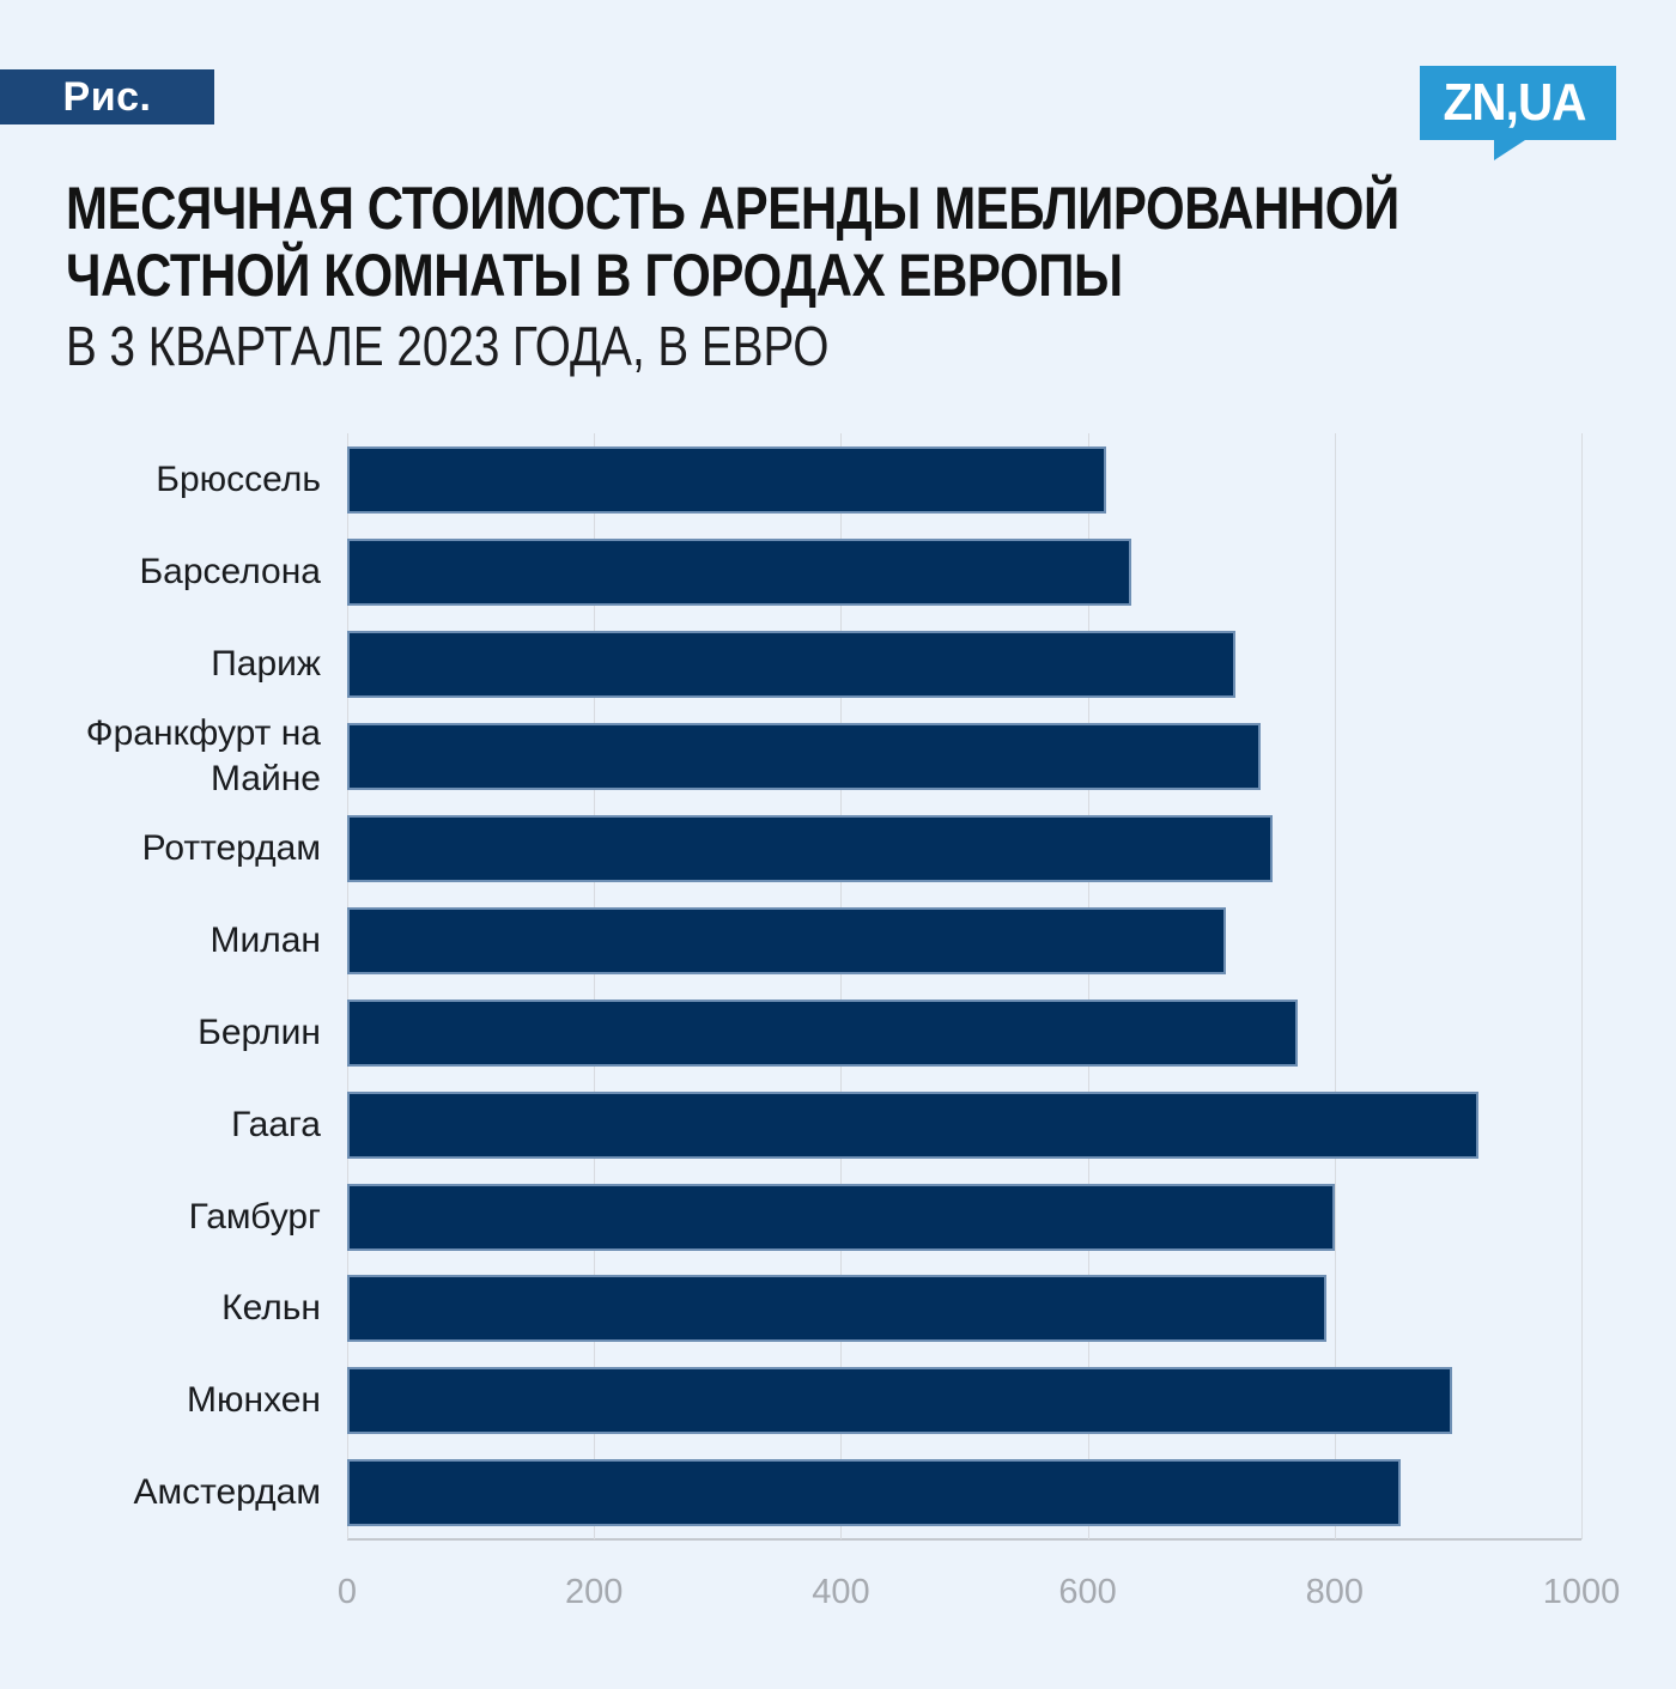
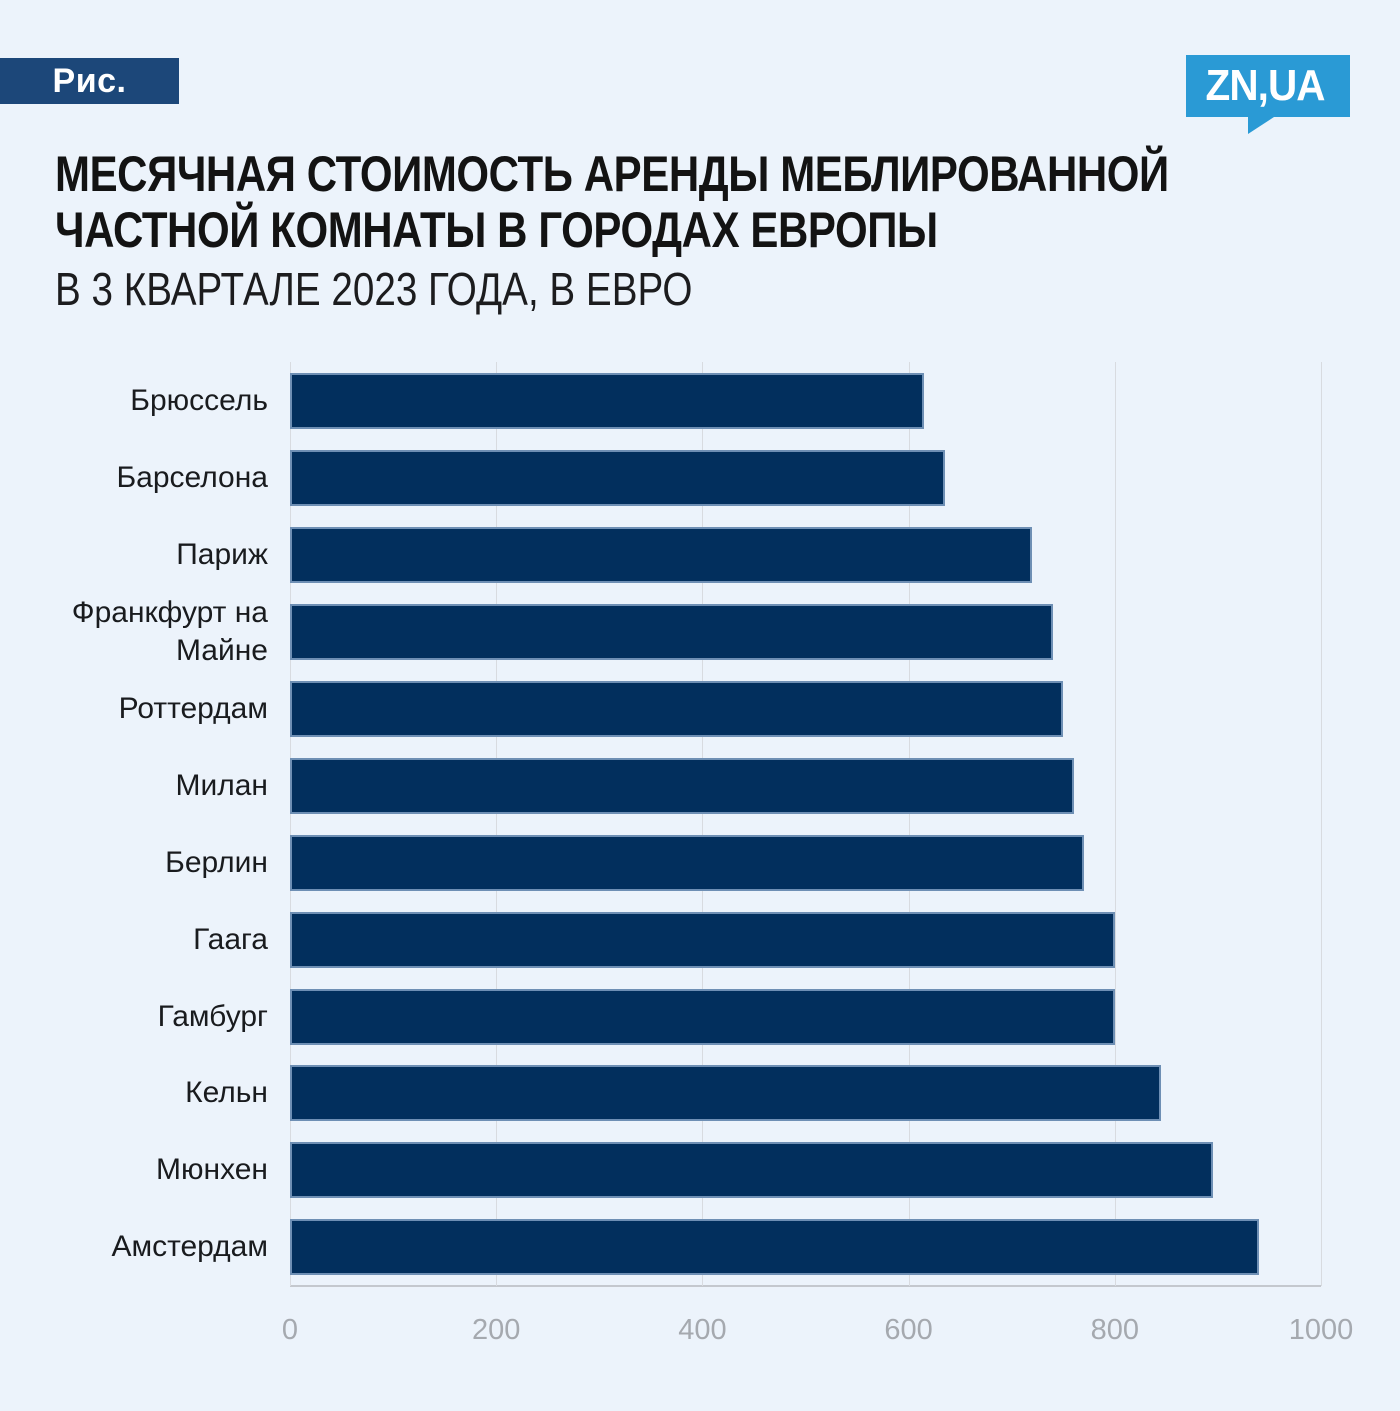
Милан: 712 -> 760
Гаага: 917 -> 800
Кельн: 793 -> 845
Амстердам: 854 -> 940
